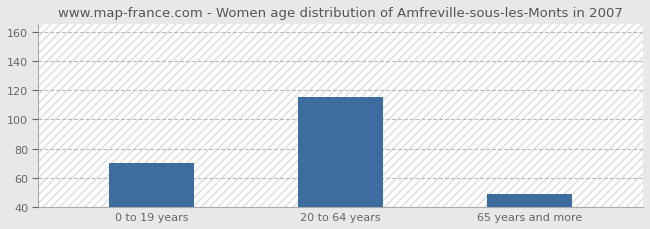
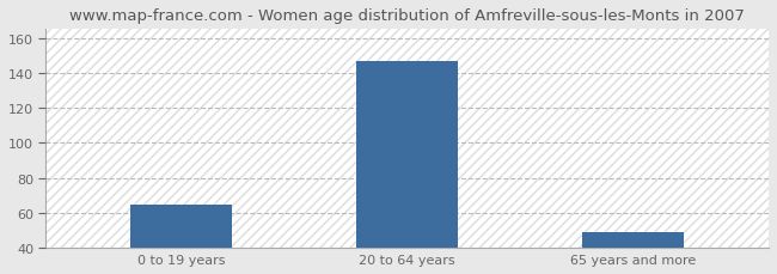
0 to 19 years: 70 -> 65
20 to 64 years: 115 -> 147
